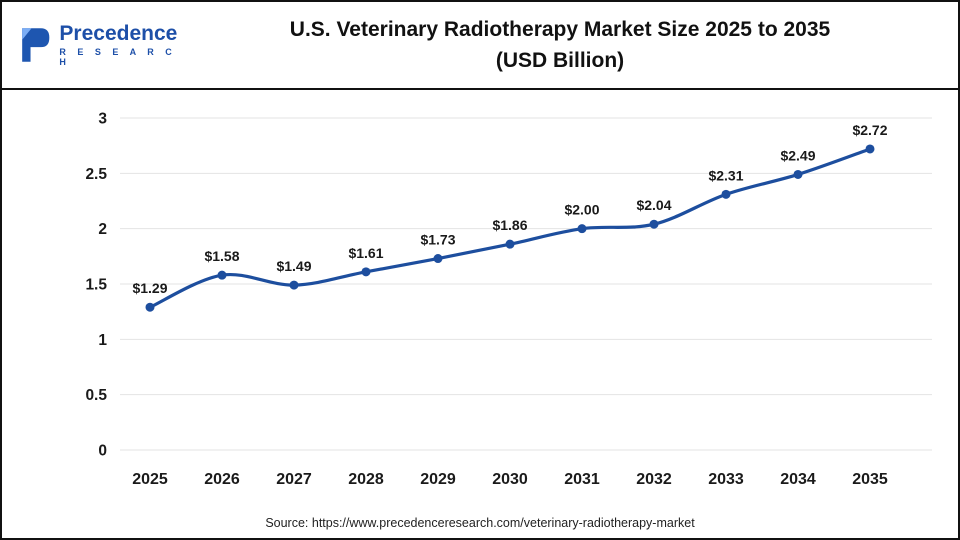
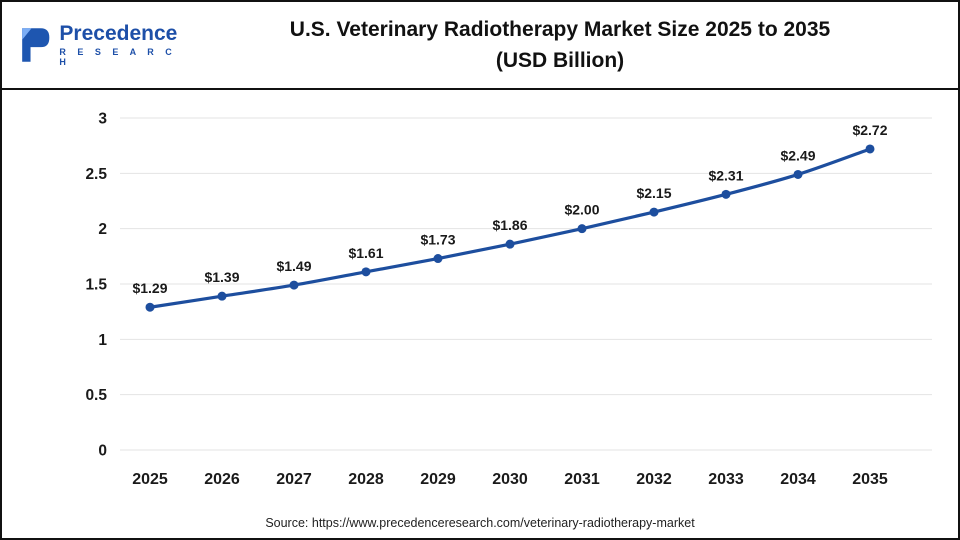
2026: $1.58 -> $1.39
2032: $2.04 -> $2.15
